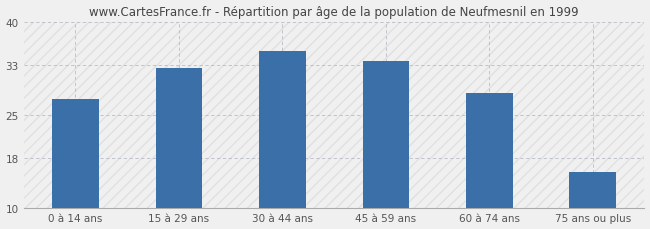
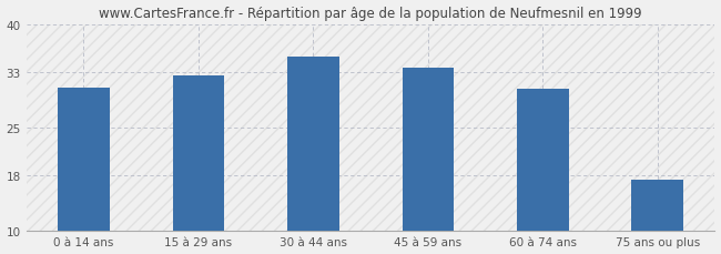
0 à 14 ans: 27.5 -> 30.8
60 à 74 ans: 28.5 -> 30.6
75 ans ou plus: 15.8 -> 17.4
